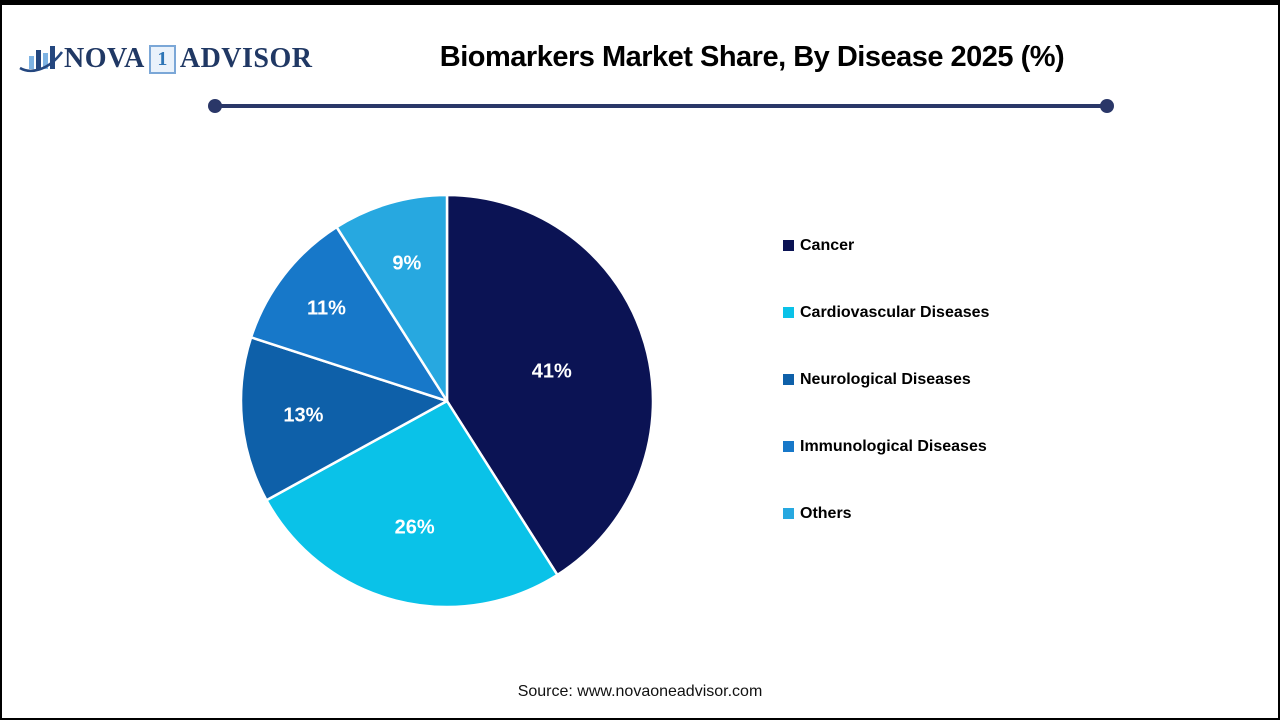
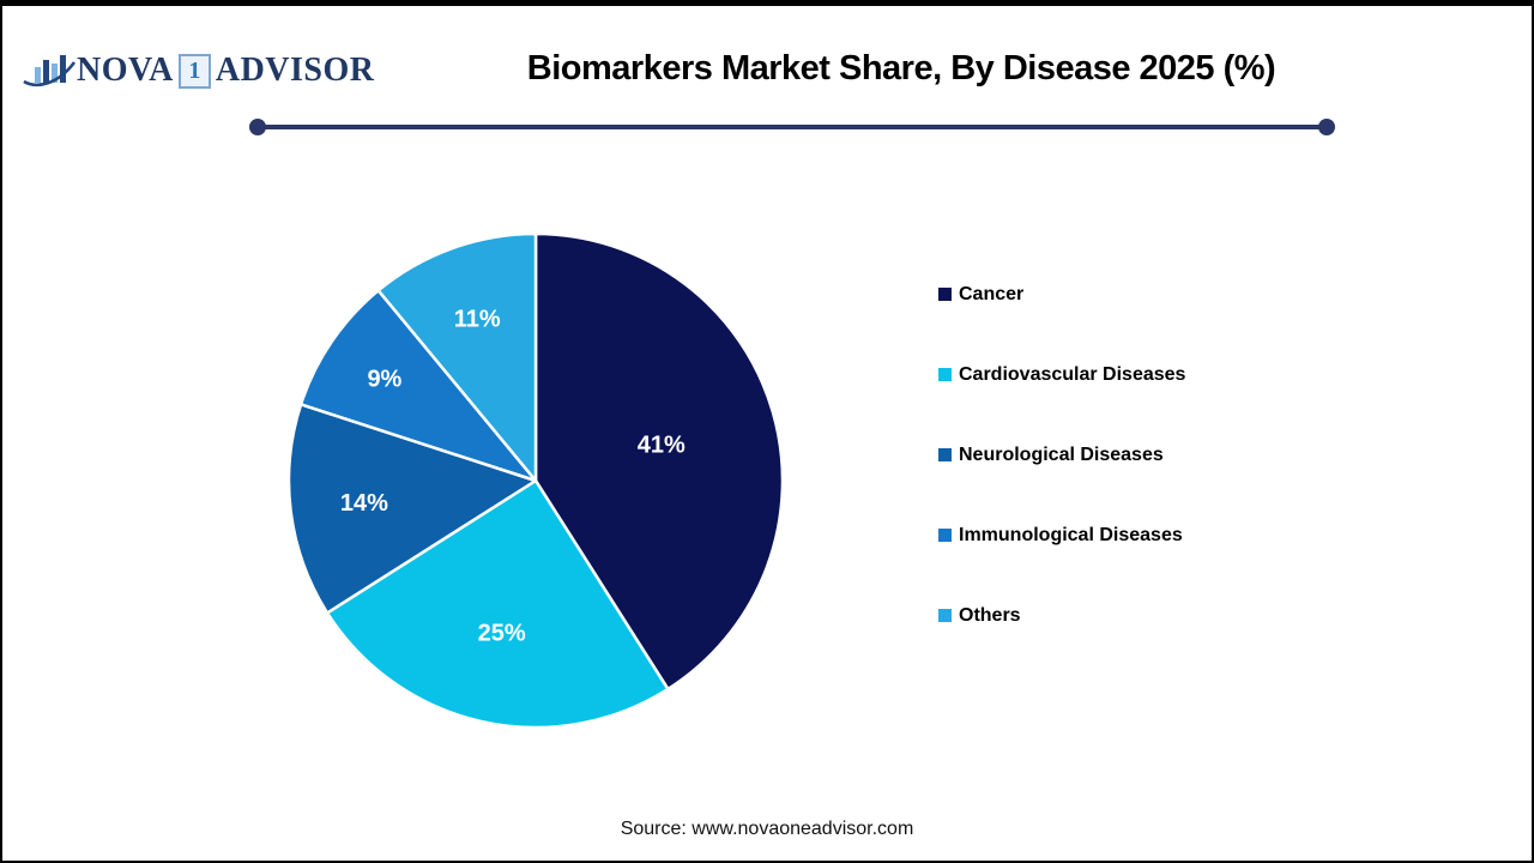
Cardiovascular Diseases: 26% -> 25%
Neurological Diseases: 13% -> 14%
Immunological Diseases: 11% -> 9%
Others: 9% -> 11%
